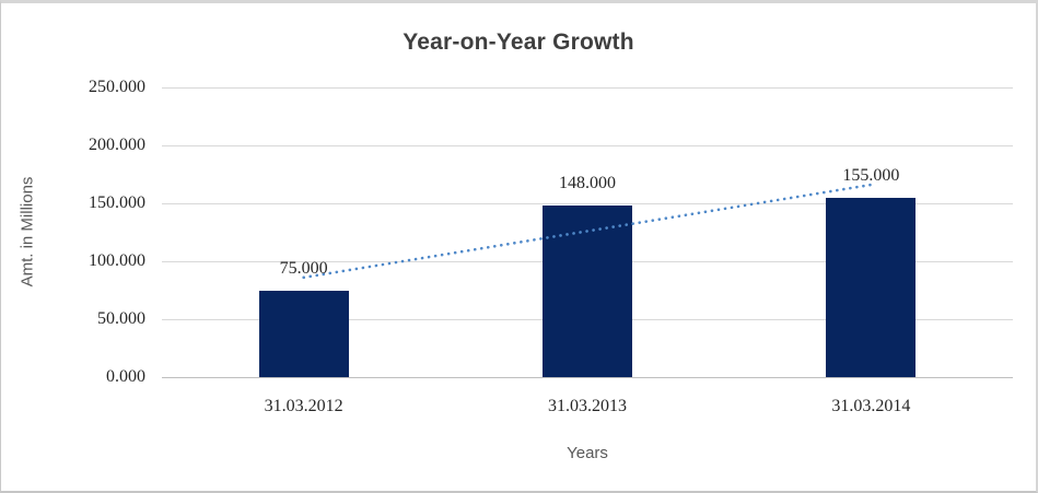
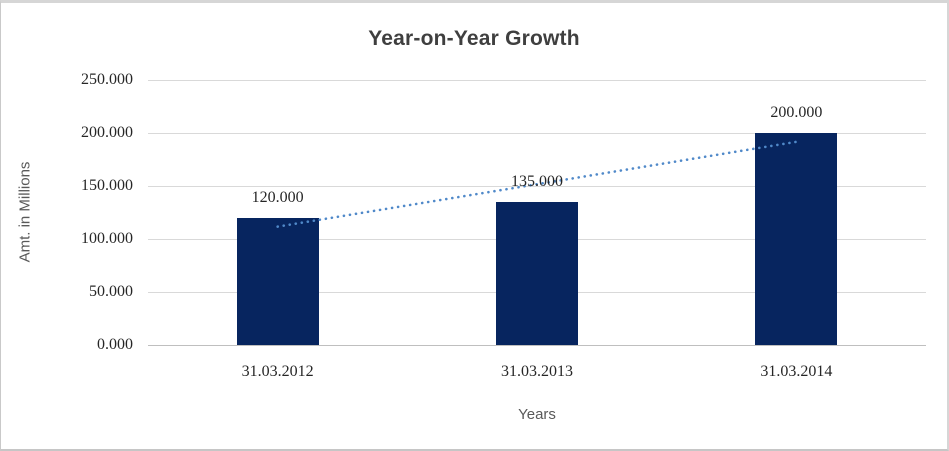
31.03.2012: 75.000 -> 120.000
31.03.2013: 148.000 -> 135.000
31.03.2014: 155.000 -> 200.000
